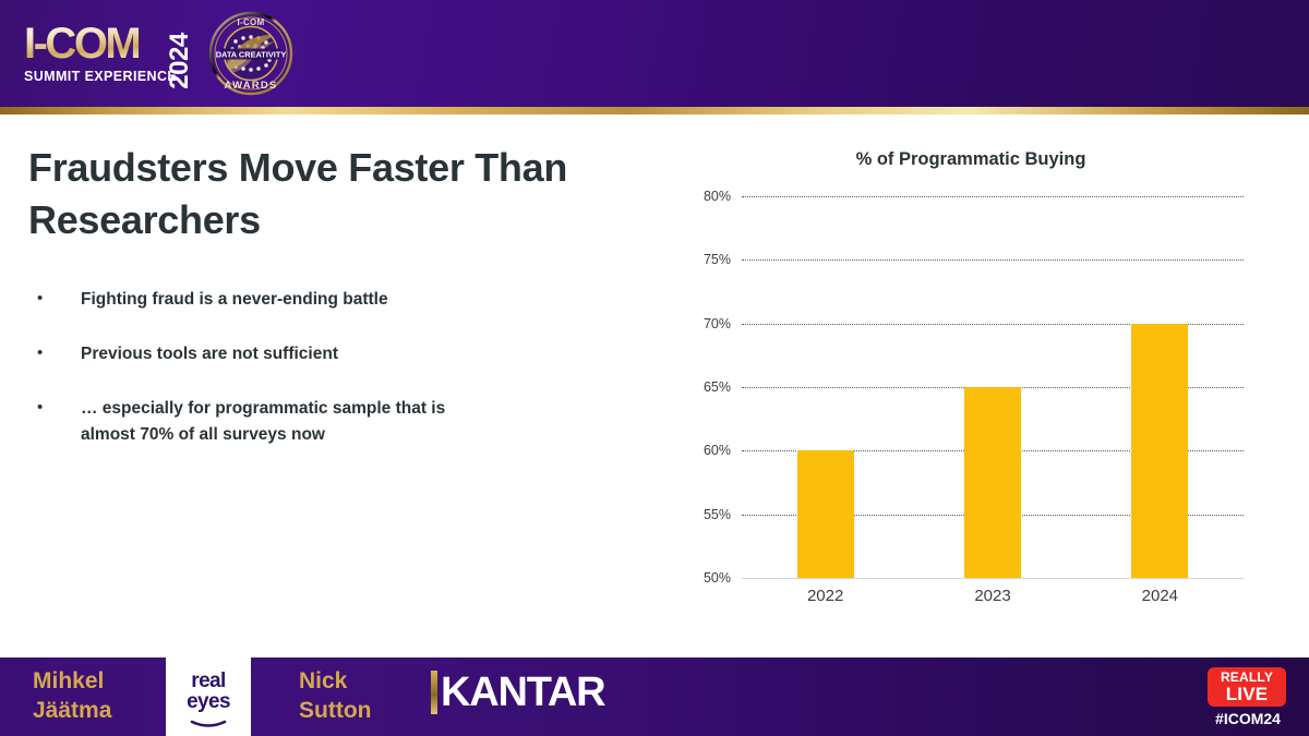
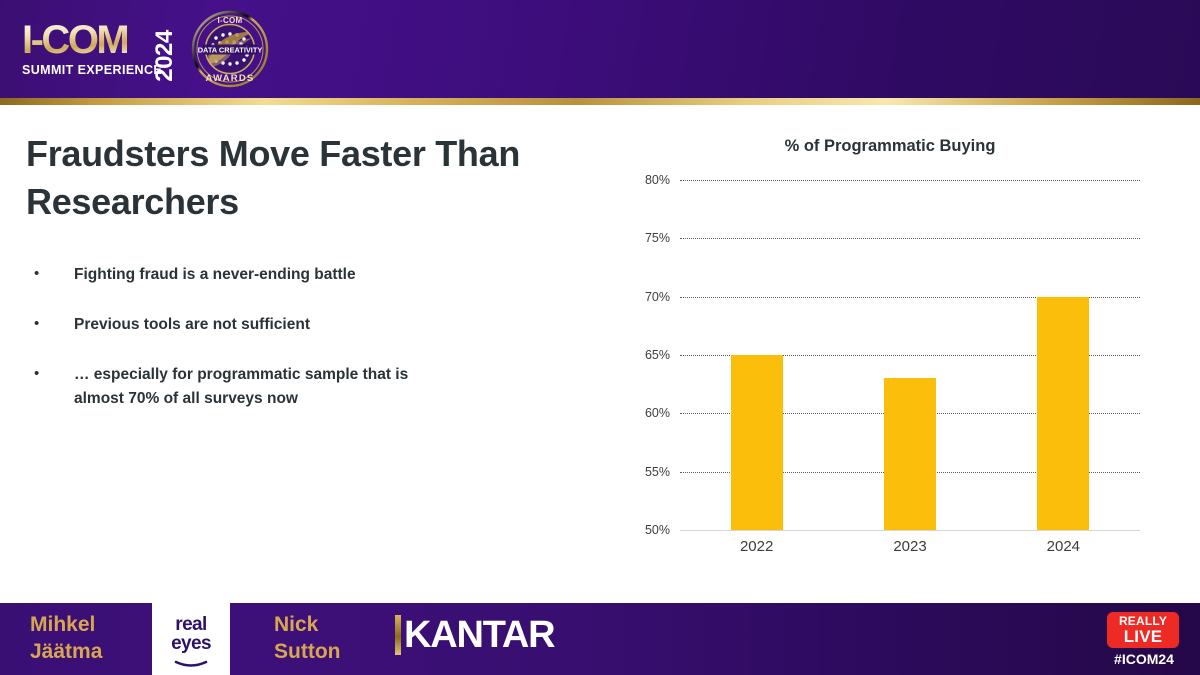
2022: 60% -> 65%
2023: 65% -> 63%
